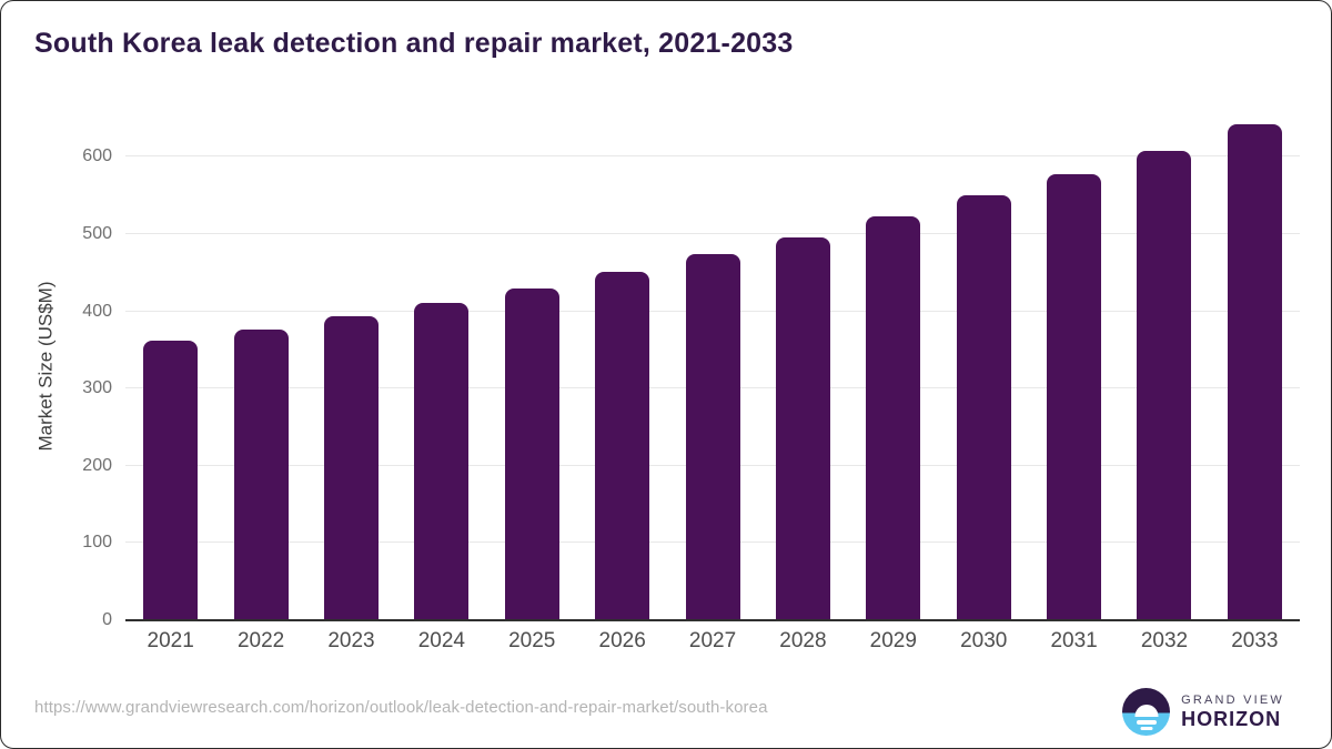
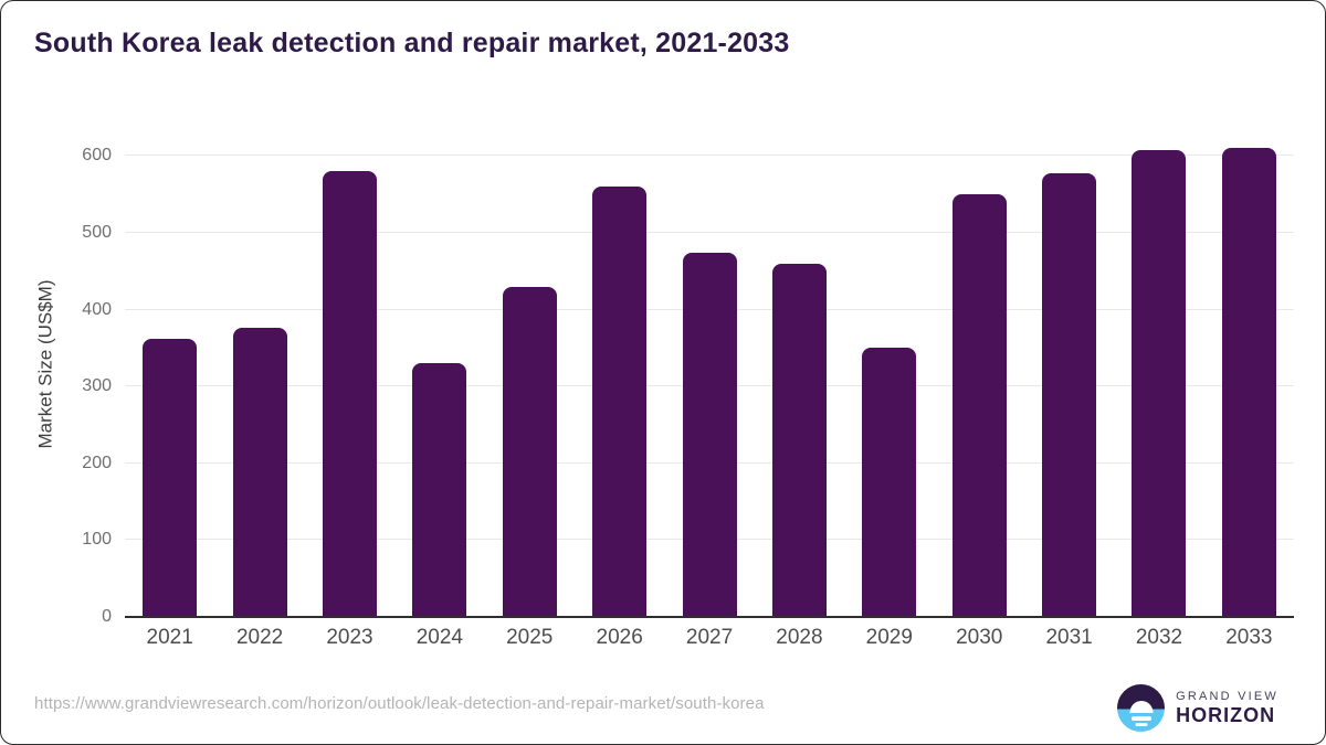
2023: 390 -> 580
2024: 410 -> 330
2026: 450 -> 560
2028: 500 -> 460
2029: 520 -> 350
2033: 640 -> 610
